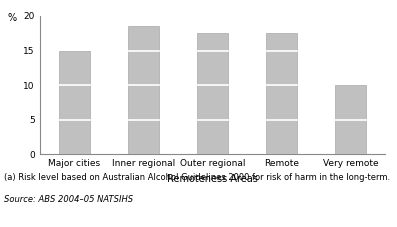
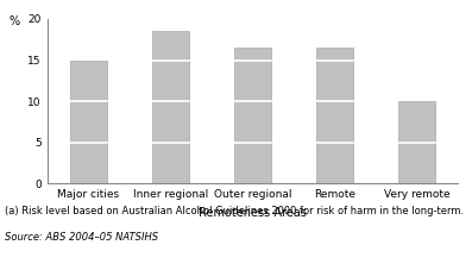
Outer regional: 17.6 -> 16.5
Remote: 17.6 -> 16.5
